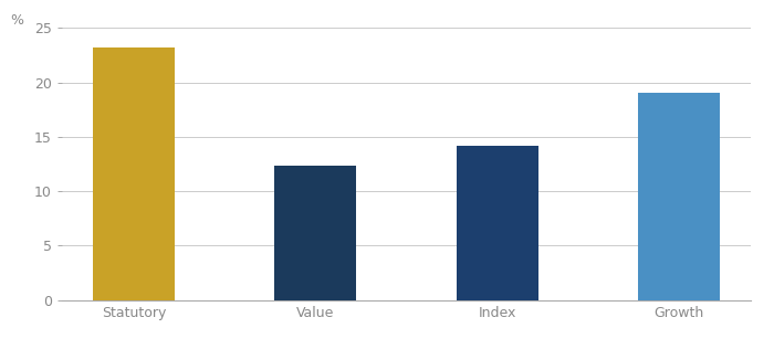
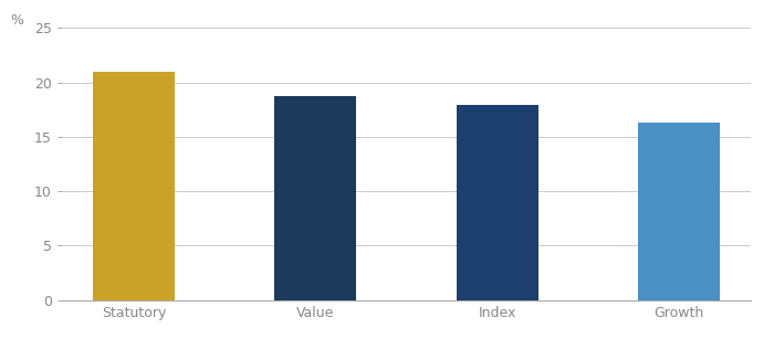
Statutory: 23.2 -> 21.0
Value: 12.4 -> 18.8
Index: 14.2 -> 17.9
Growth: 19.0 -> 16.3
